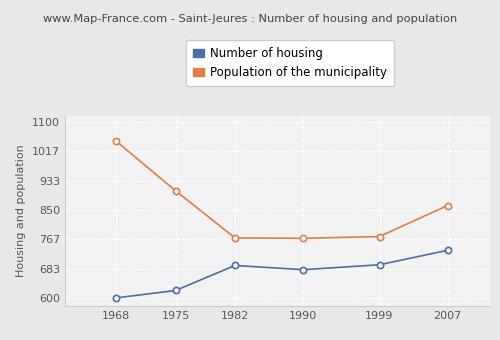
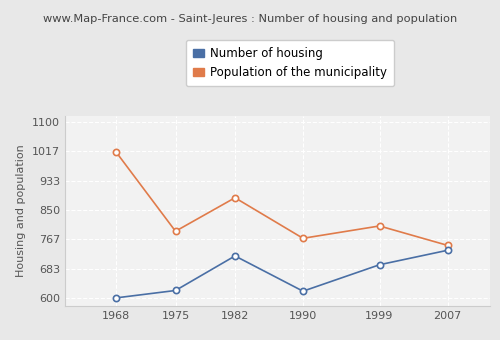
Population of the municipality/1968: 1046 -> 1015
Population of the municipality/1975: 905 -> 790
Number of housing/1982: 693 -> 720
Population of the municipality/1982: 771 -> 885
Number of housing/1990: 681 -> 620
Population of the municipality/1999: 775 -> 805
Population of the municipality/2007: 863 -> 750
